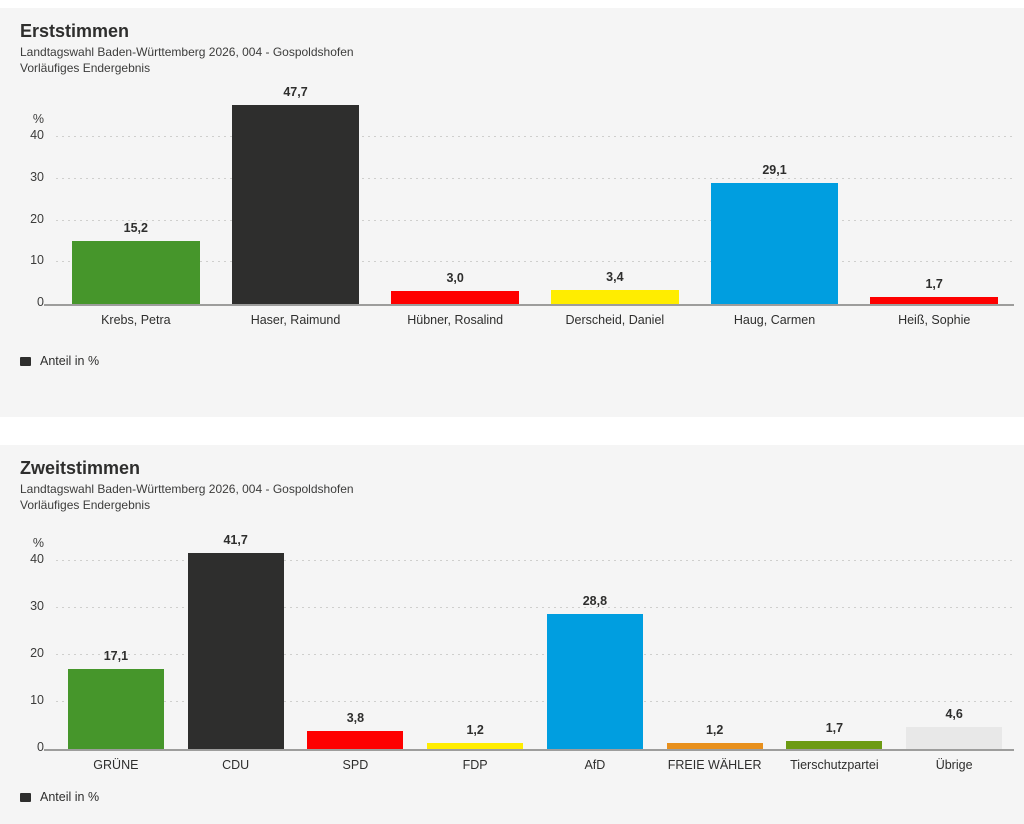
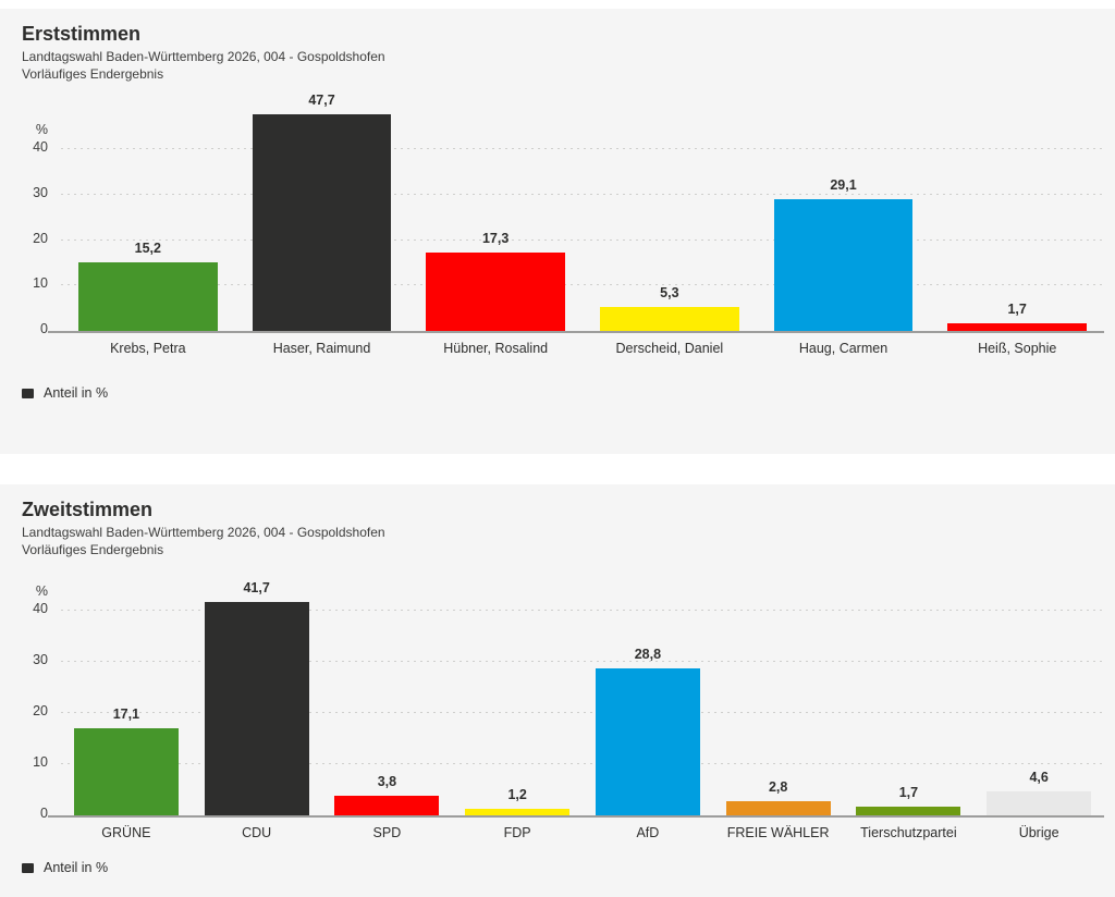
Erststimmen/Hübner, Rosalind: 3,0 -> 17,3
Erststimmen/Derscheid, Daniel: 3,4 -> 5,3
Zweitstimmen/FREIE WÄHLER: 1,2 -> 2,8
